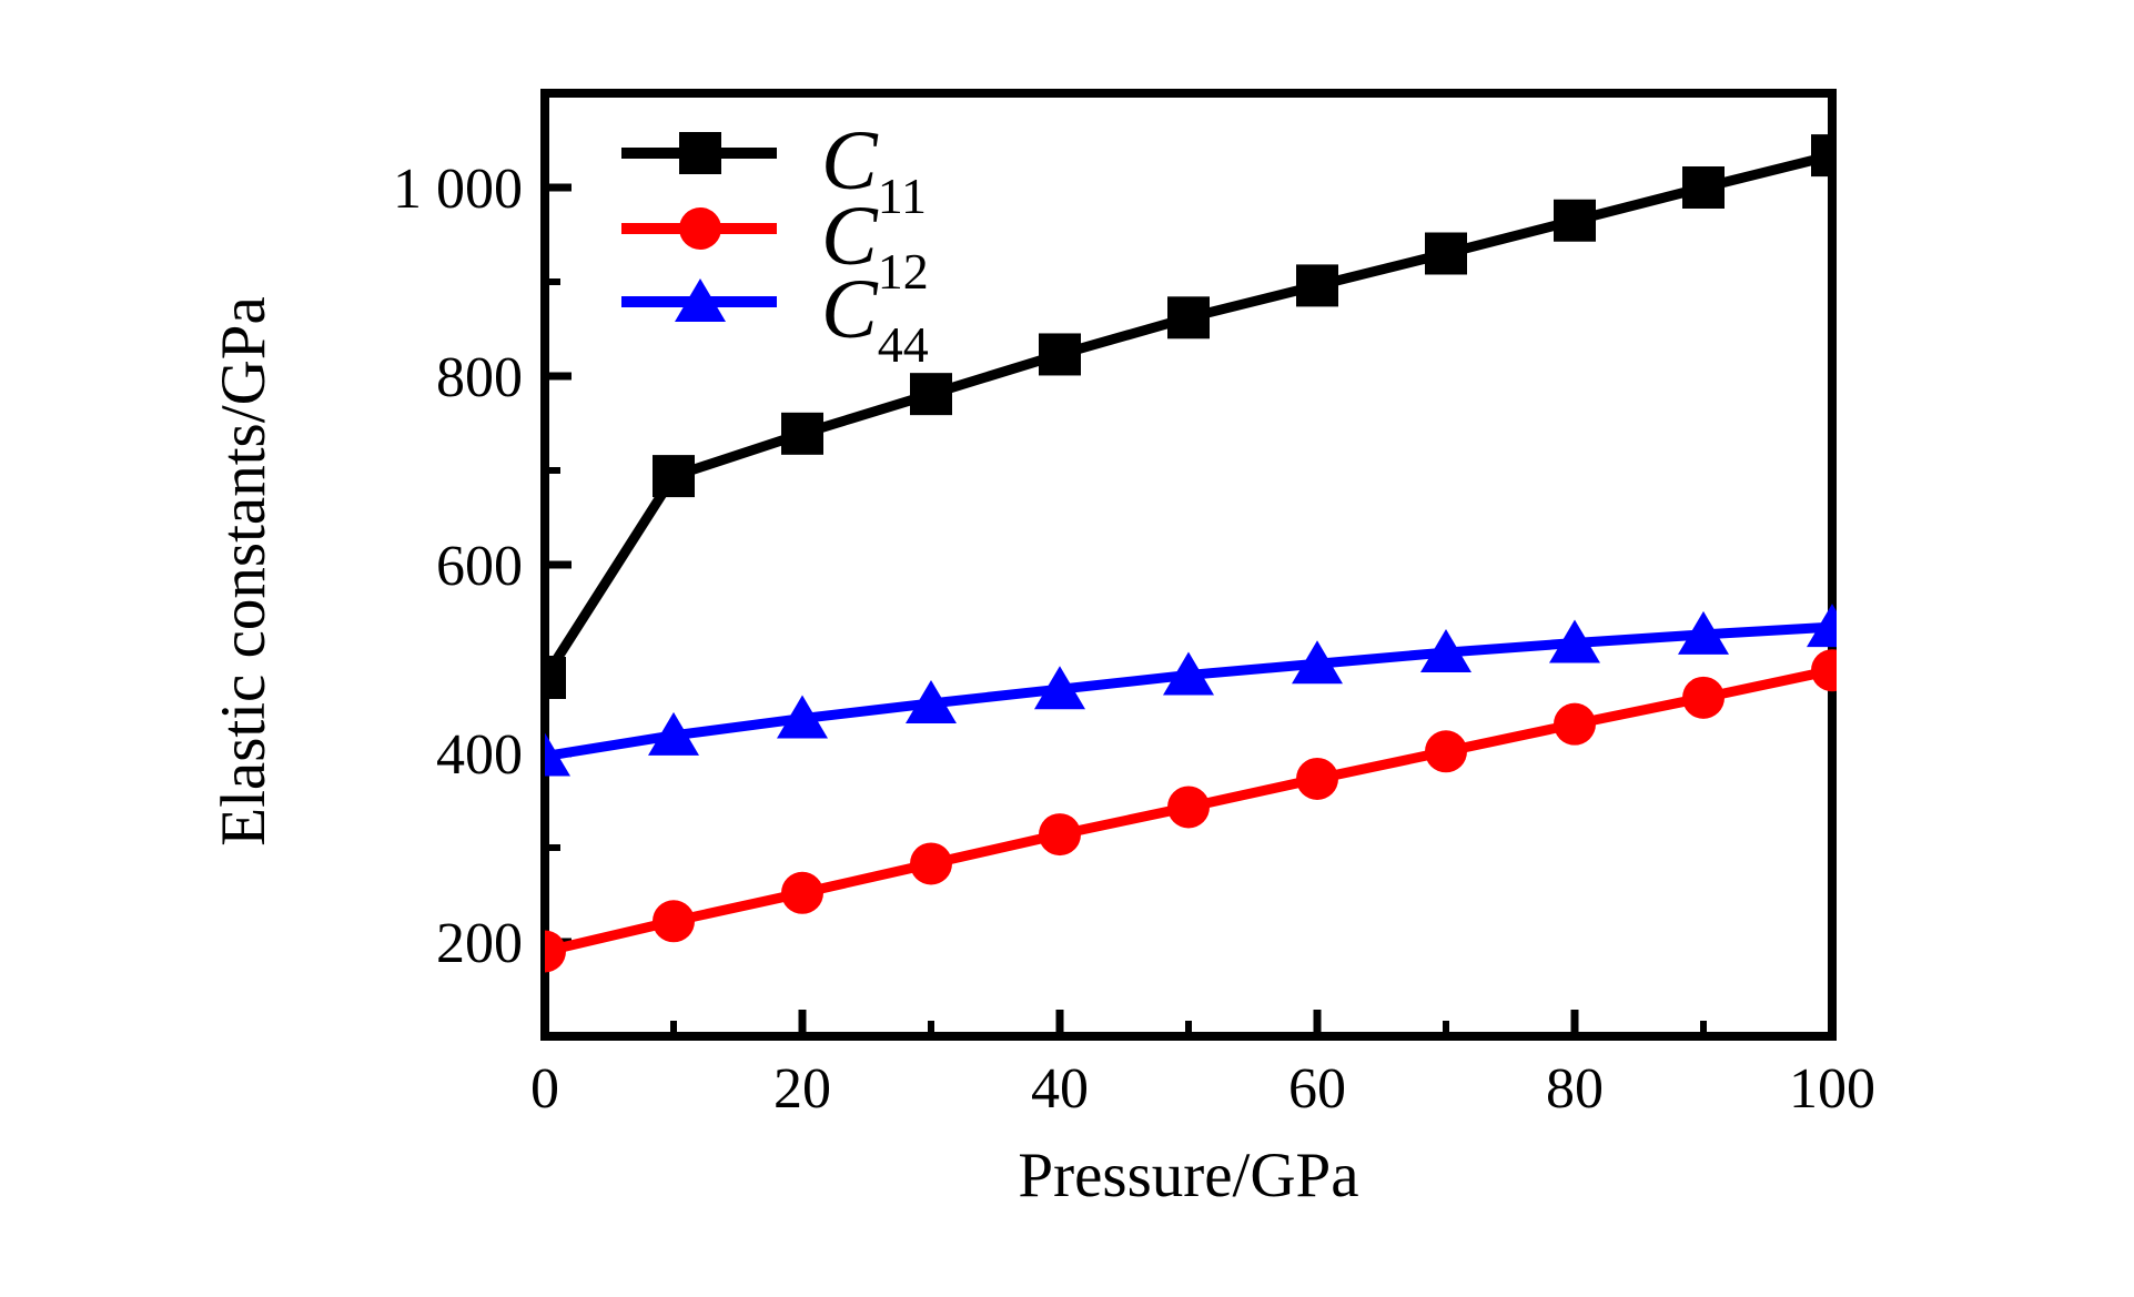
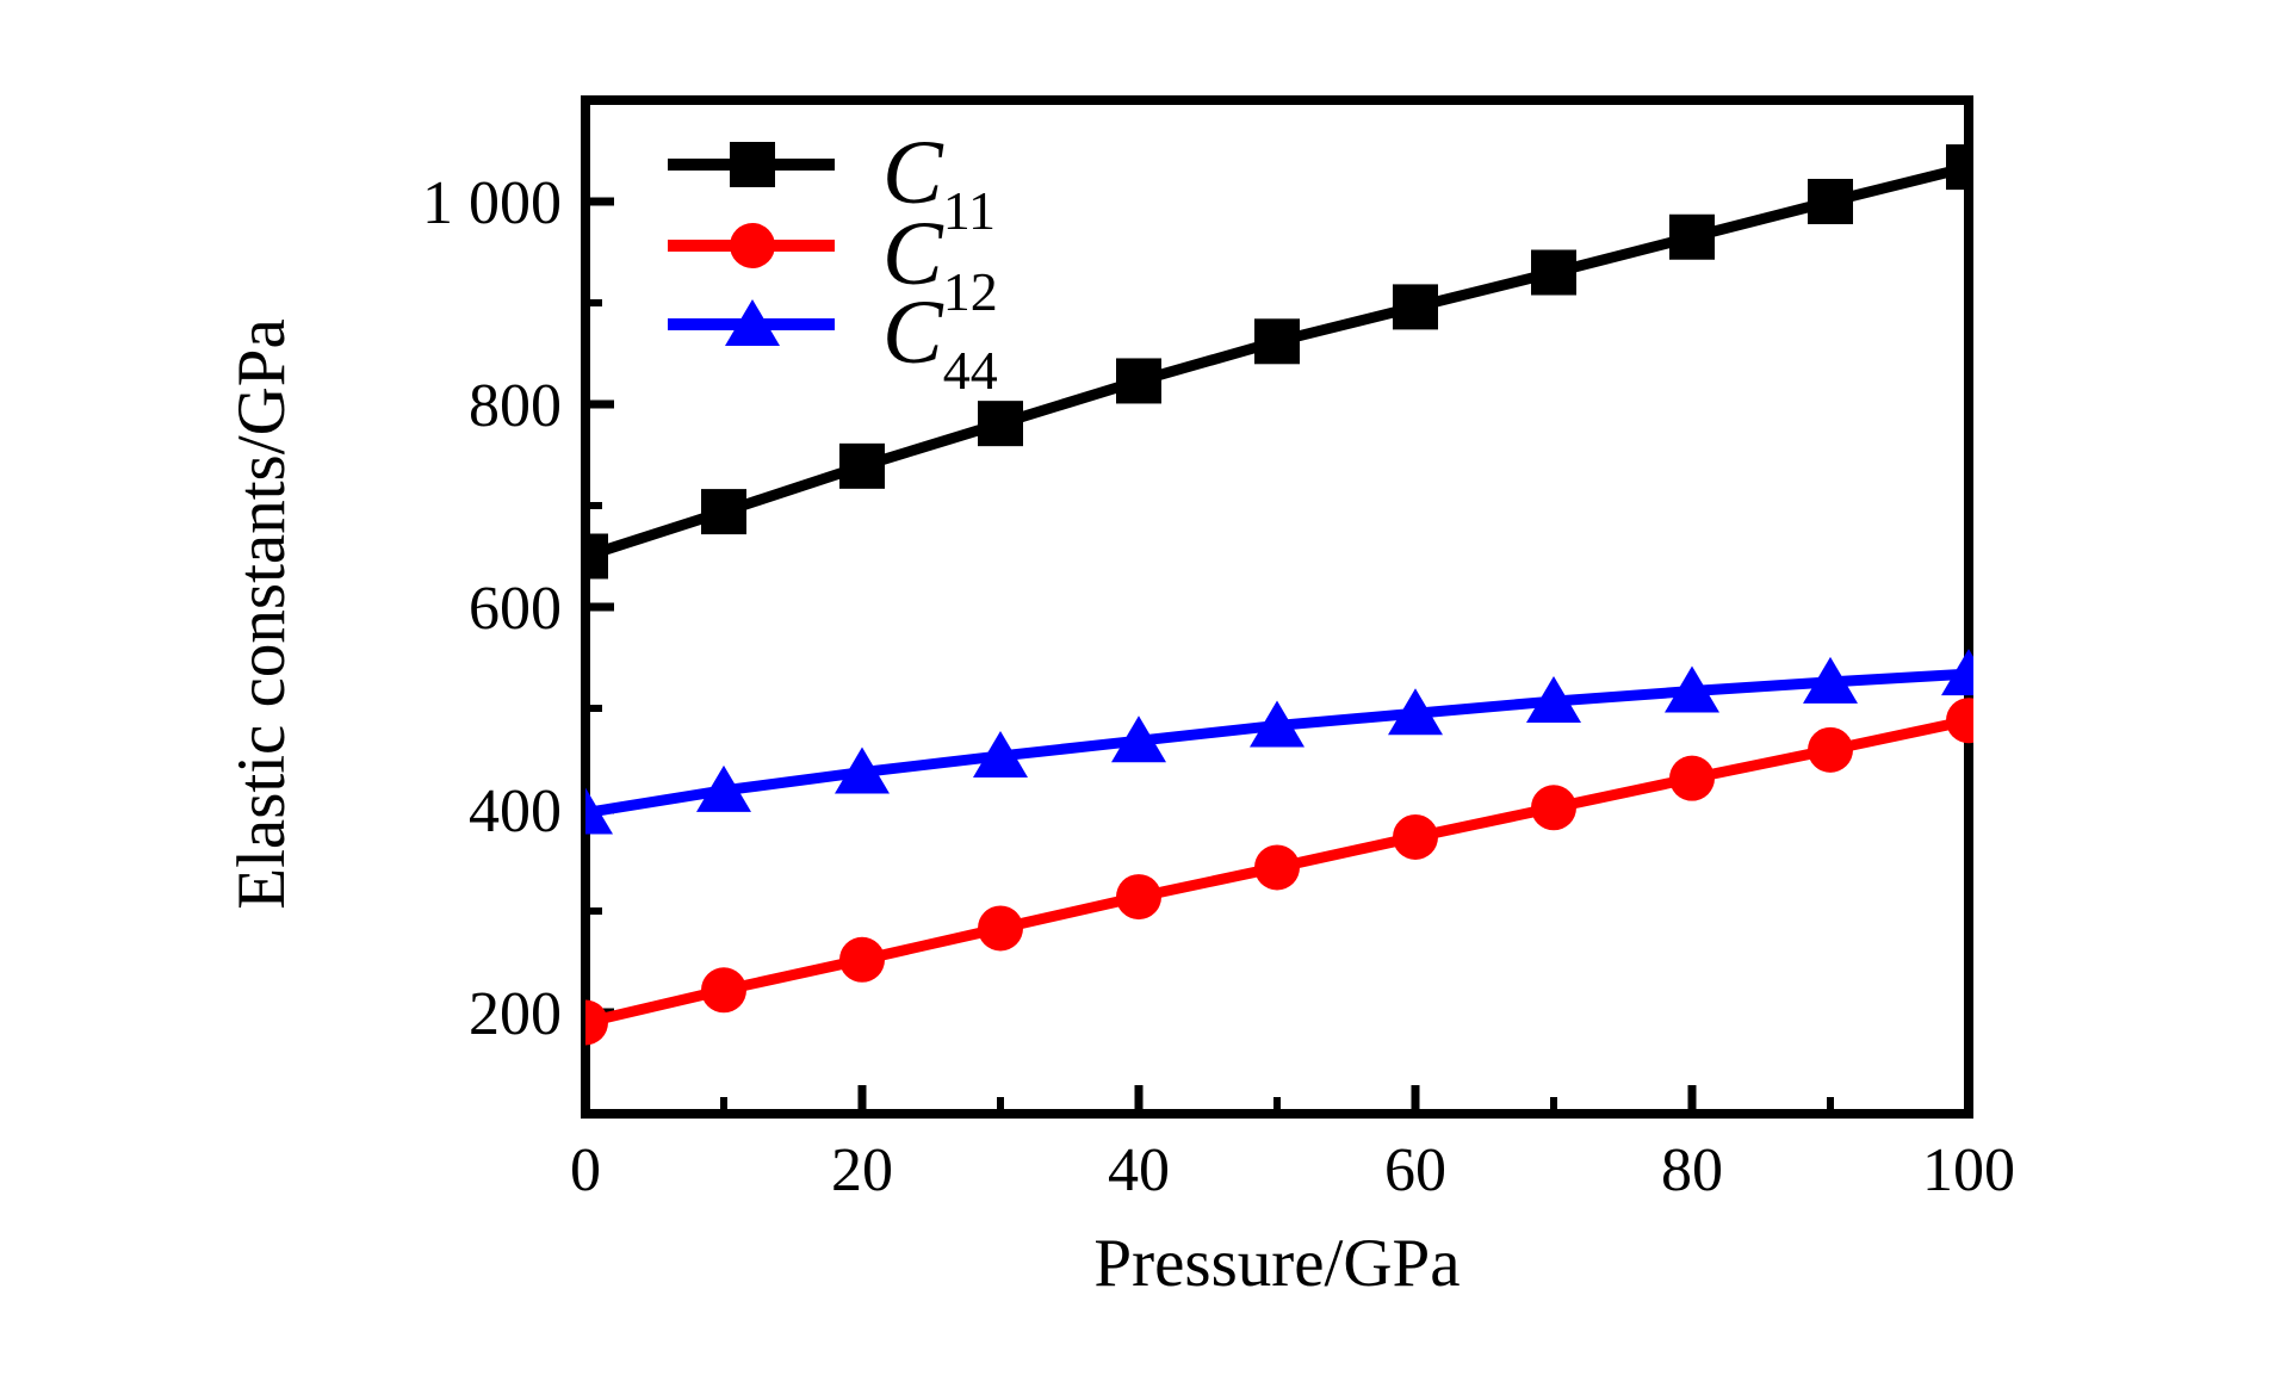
C11/0: 480 -> 650
